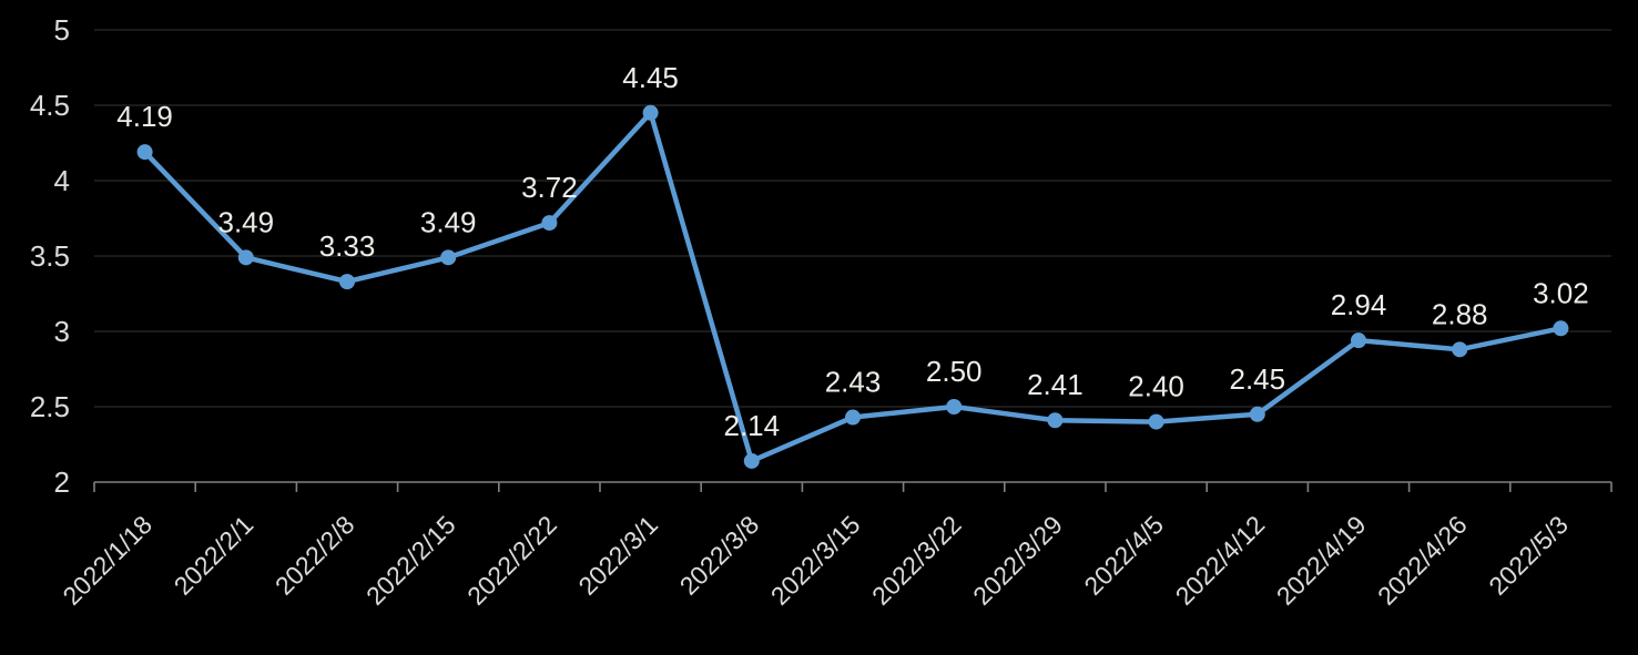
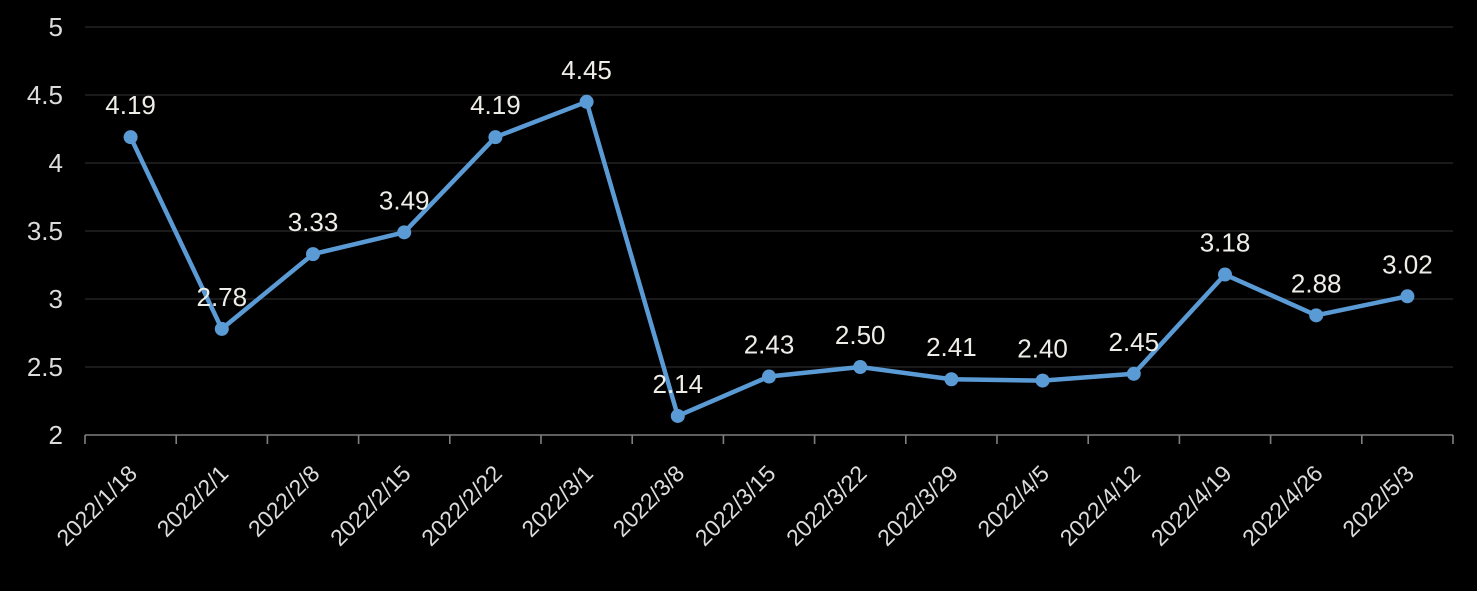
2022/2/1: 3.49 -> 2.78
2022/2/22: 3.72 -> 4.19
2022/4/19: 2.94 -> 3.18
